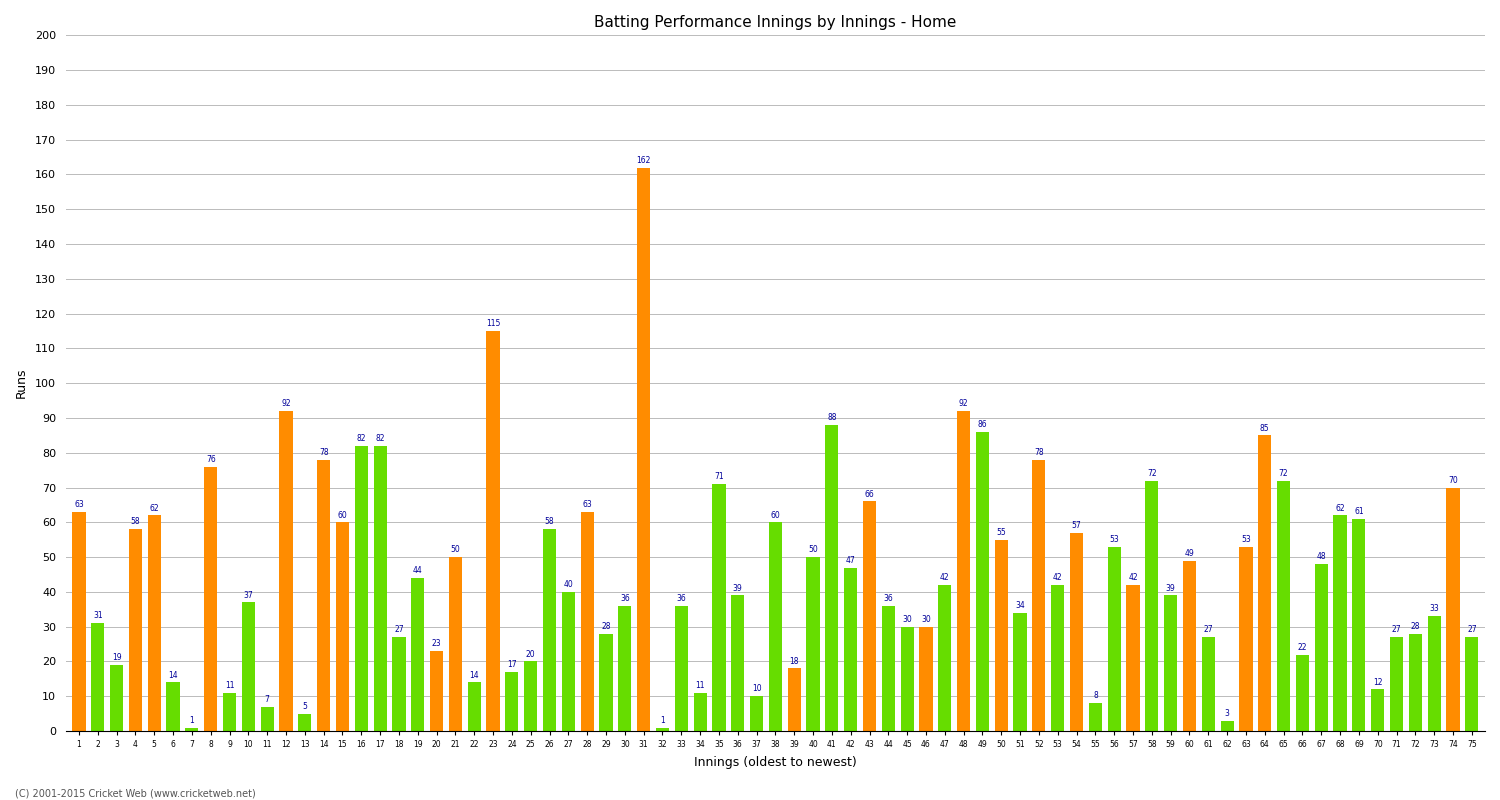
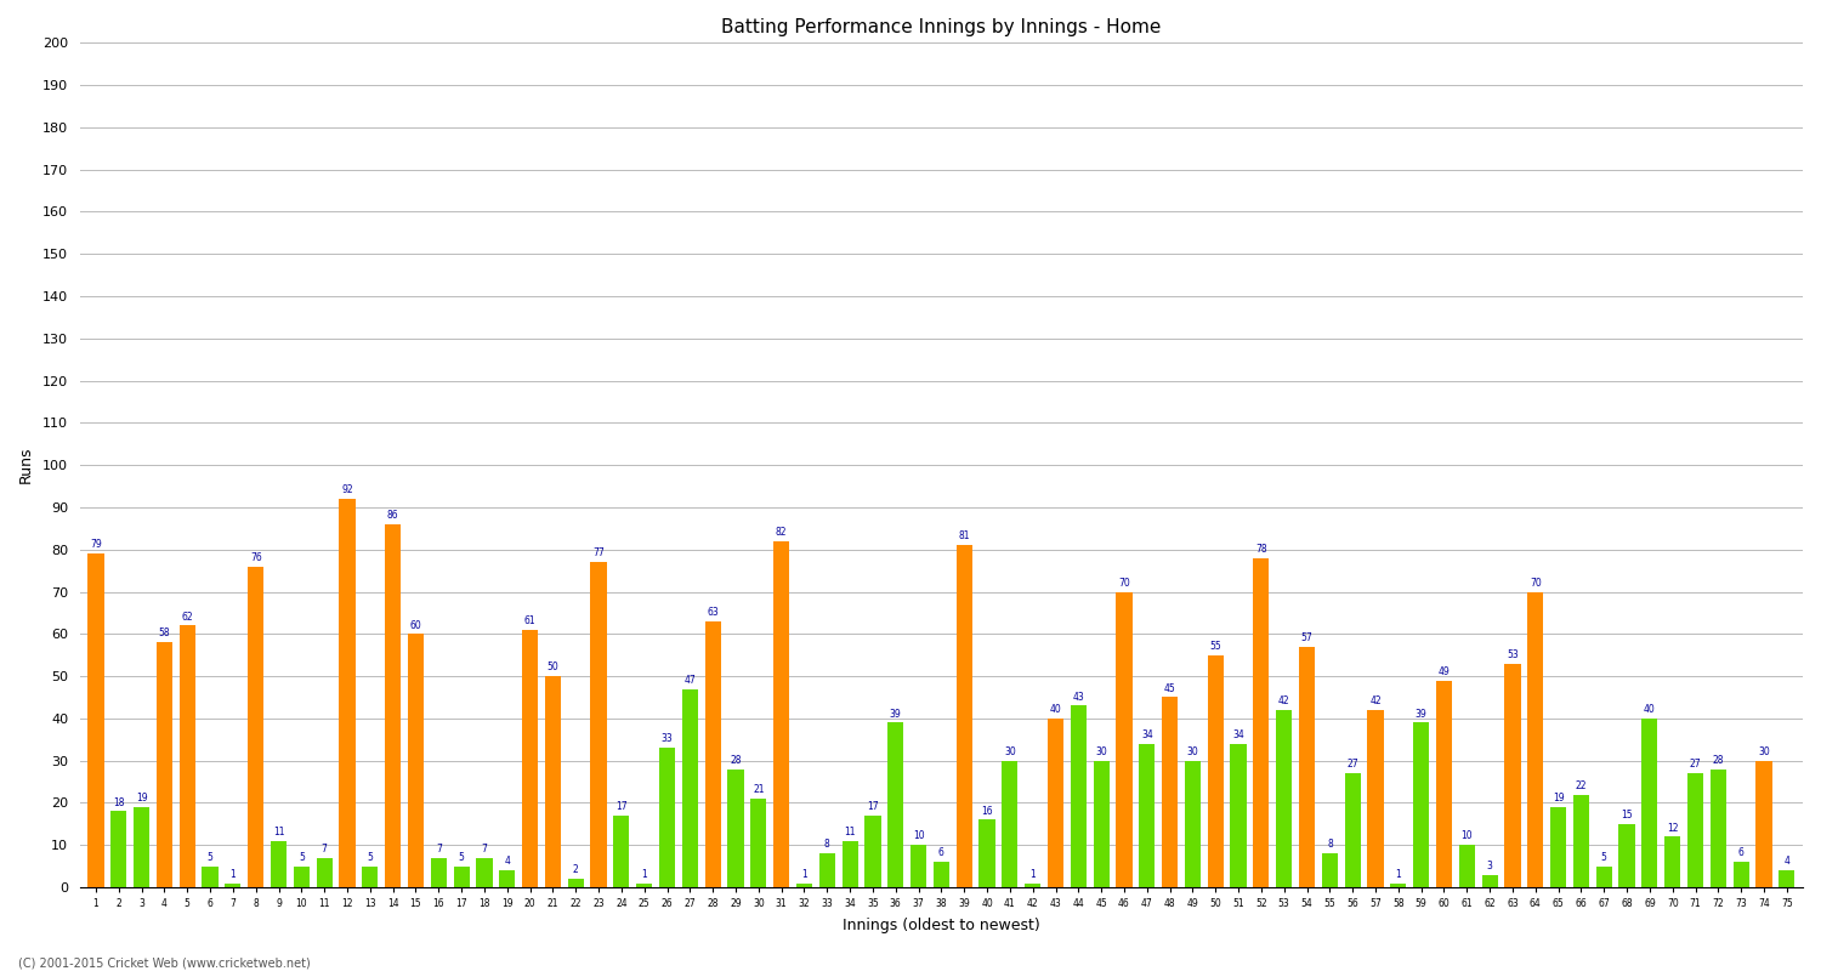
1: 63 -> 79
2: 31 -> 18
6: 14 -> 5
10: 37 -> 5
14: 78 -> 86
16: 82 -> 7
17: 82 -> 5
18: 27 -> 7
19: 44 -> 4
20: 23 -> 61
22: 14 -> 2
23: 115 -> 77
25: 20 -> 1
26: 58 -> 33
27: 40 -> 47
30: 36 -> 21
31: 162 -> 82
33: 36 -> 8
35: 71 -> 17
38: 60 -> 6
39: 18 -> 81
40: 50 -> 16
41: 88 -> 30
42: 47 -> 1
43: 66 -> 40
44: 36 -> 43
46: 30 -> 70
47: 42 -> 34
48: 92 -> 45
49: 86 -> 30
56: 53 -> 27
58: 72 -> 1
61: 27 -> 10
64: 85 -> 70
65: 72 -> 19
67: 48 -> 5
68: 62 -> 15
69: 61 -> 40
73: 33 -> 6
74: 70 -> 30
75: 27 -> 4
